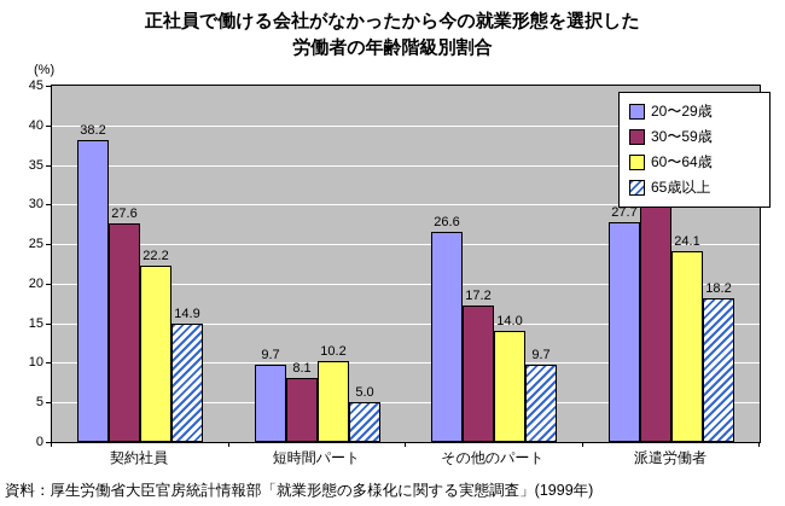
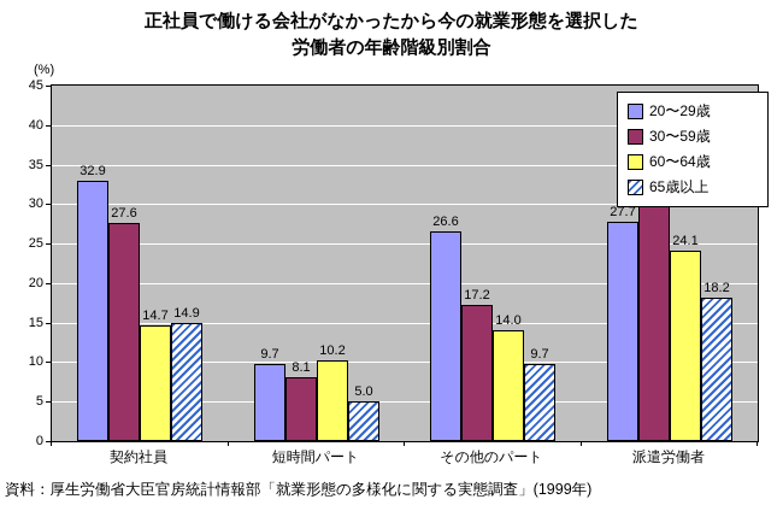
20〜29歳/契約社員: 38.2 -> 32.9
60〜64歳/契約社員: 22.2 -> 14.7
